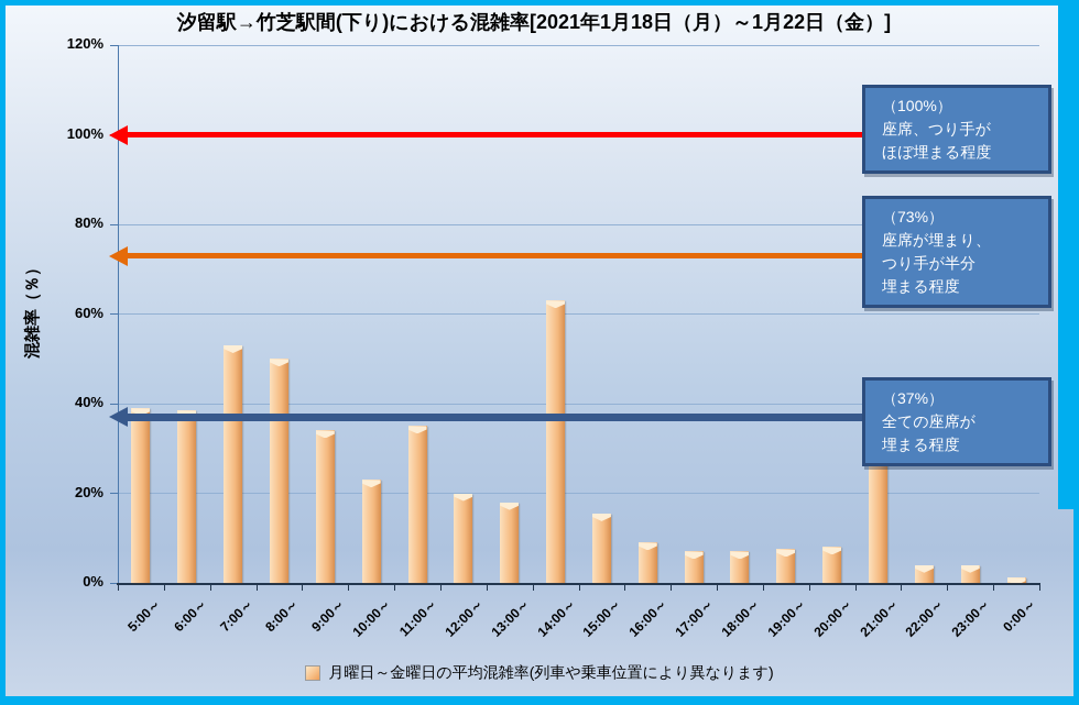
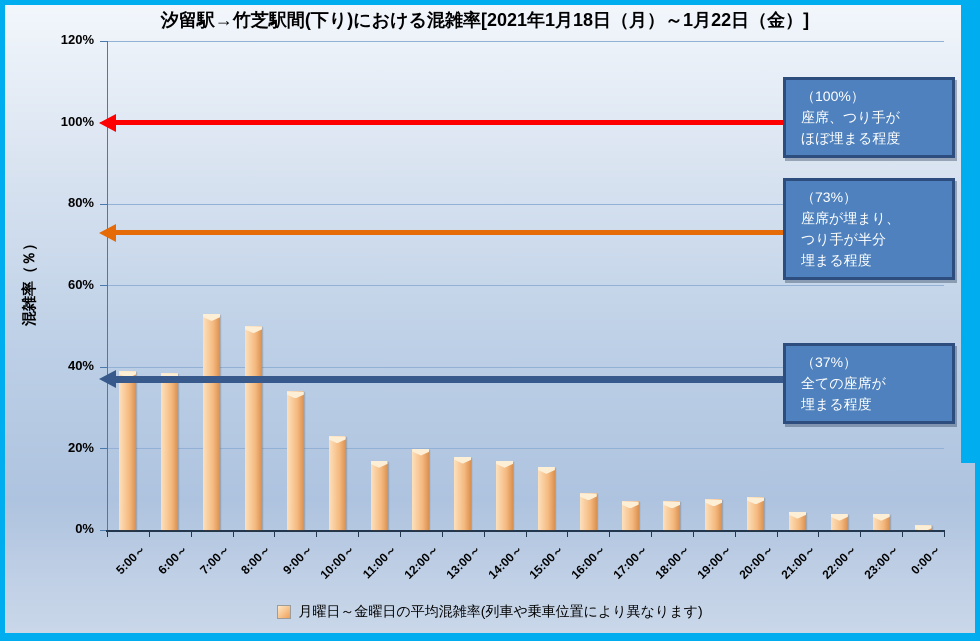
11:00～: 35% -> 17%
14:00～: 63% -> 17%
21:00～: 33% -> 4%
